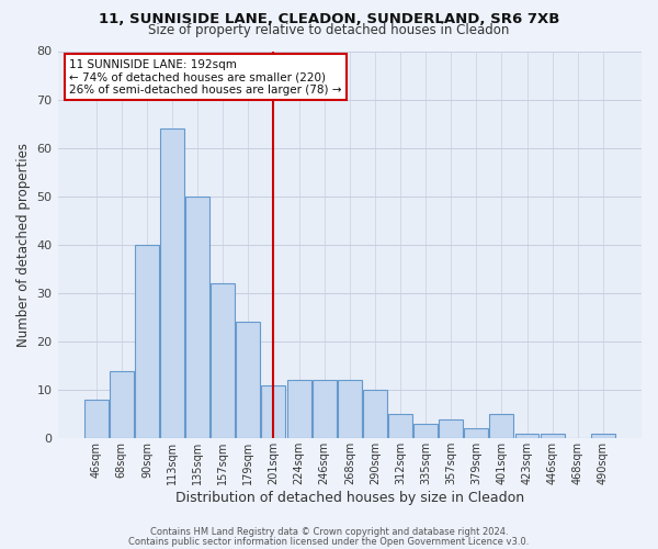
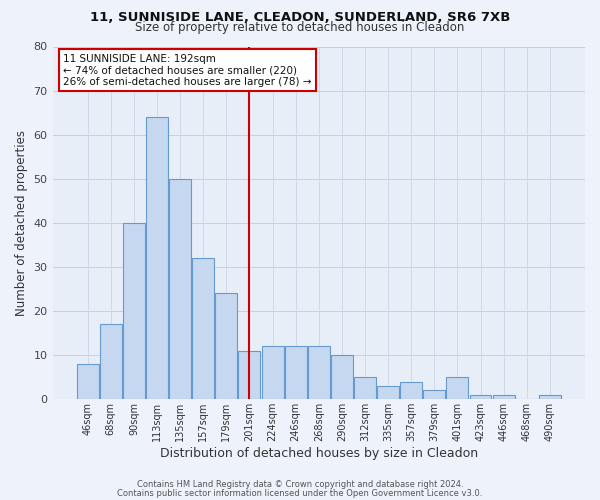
68sqm: 14 -> 17
